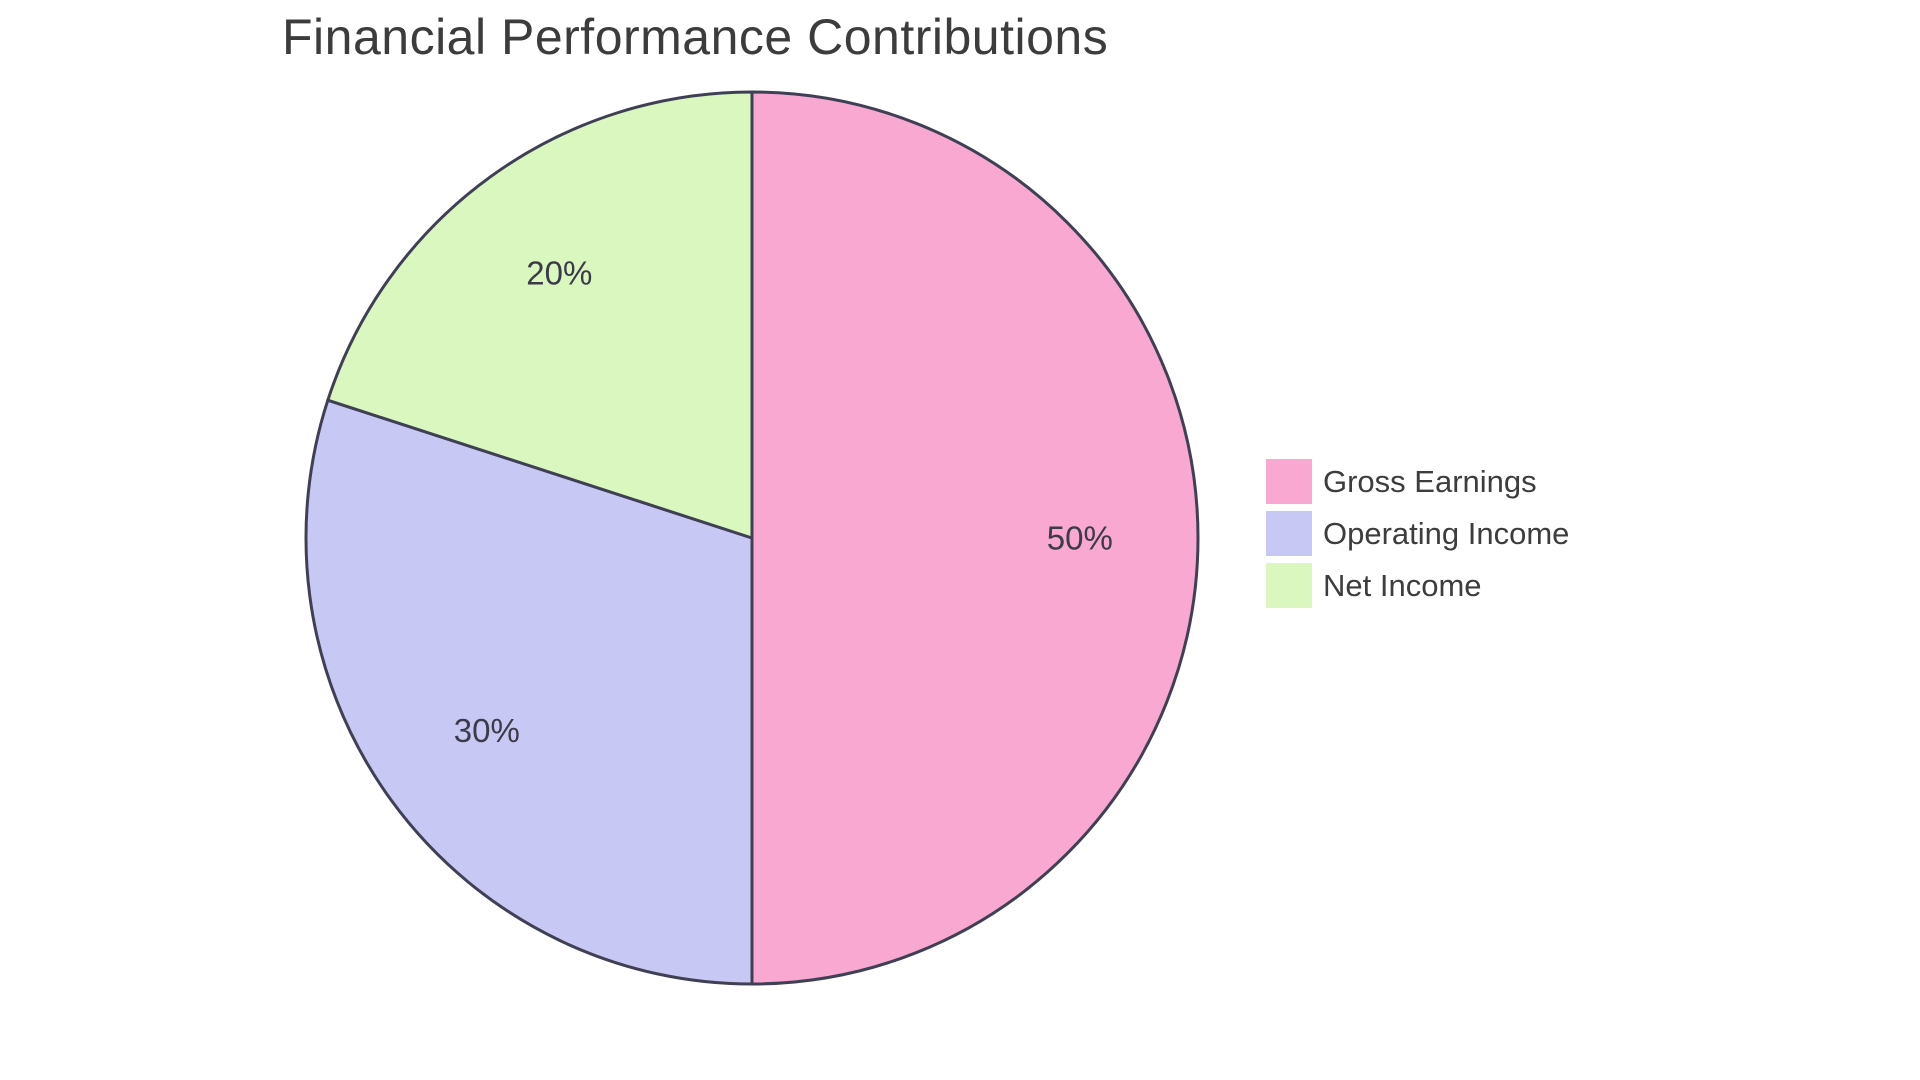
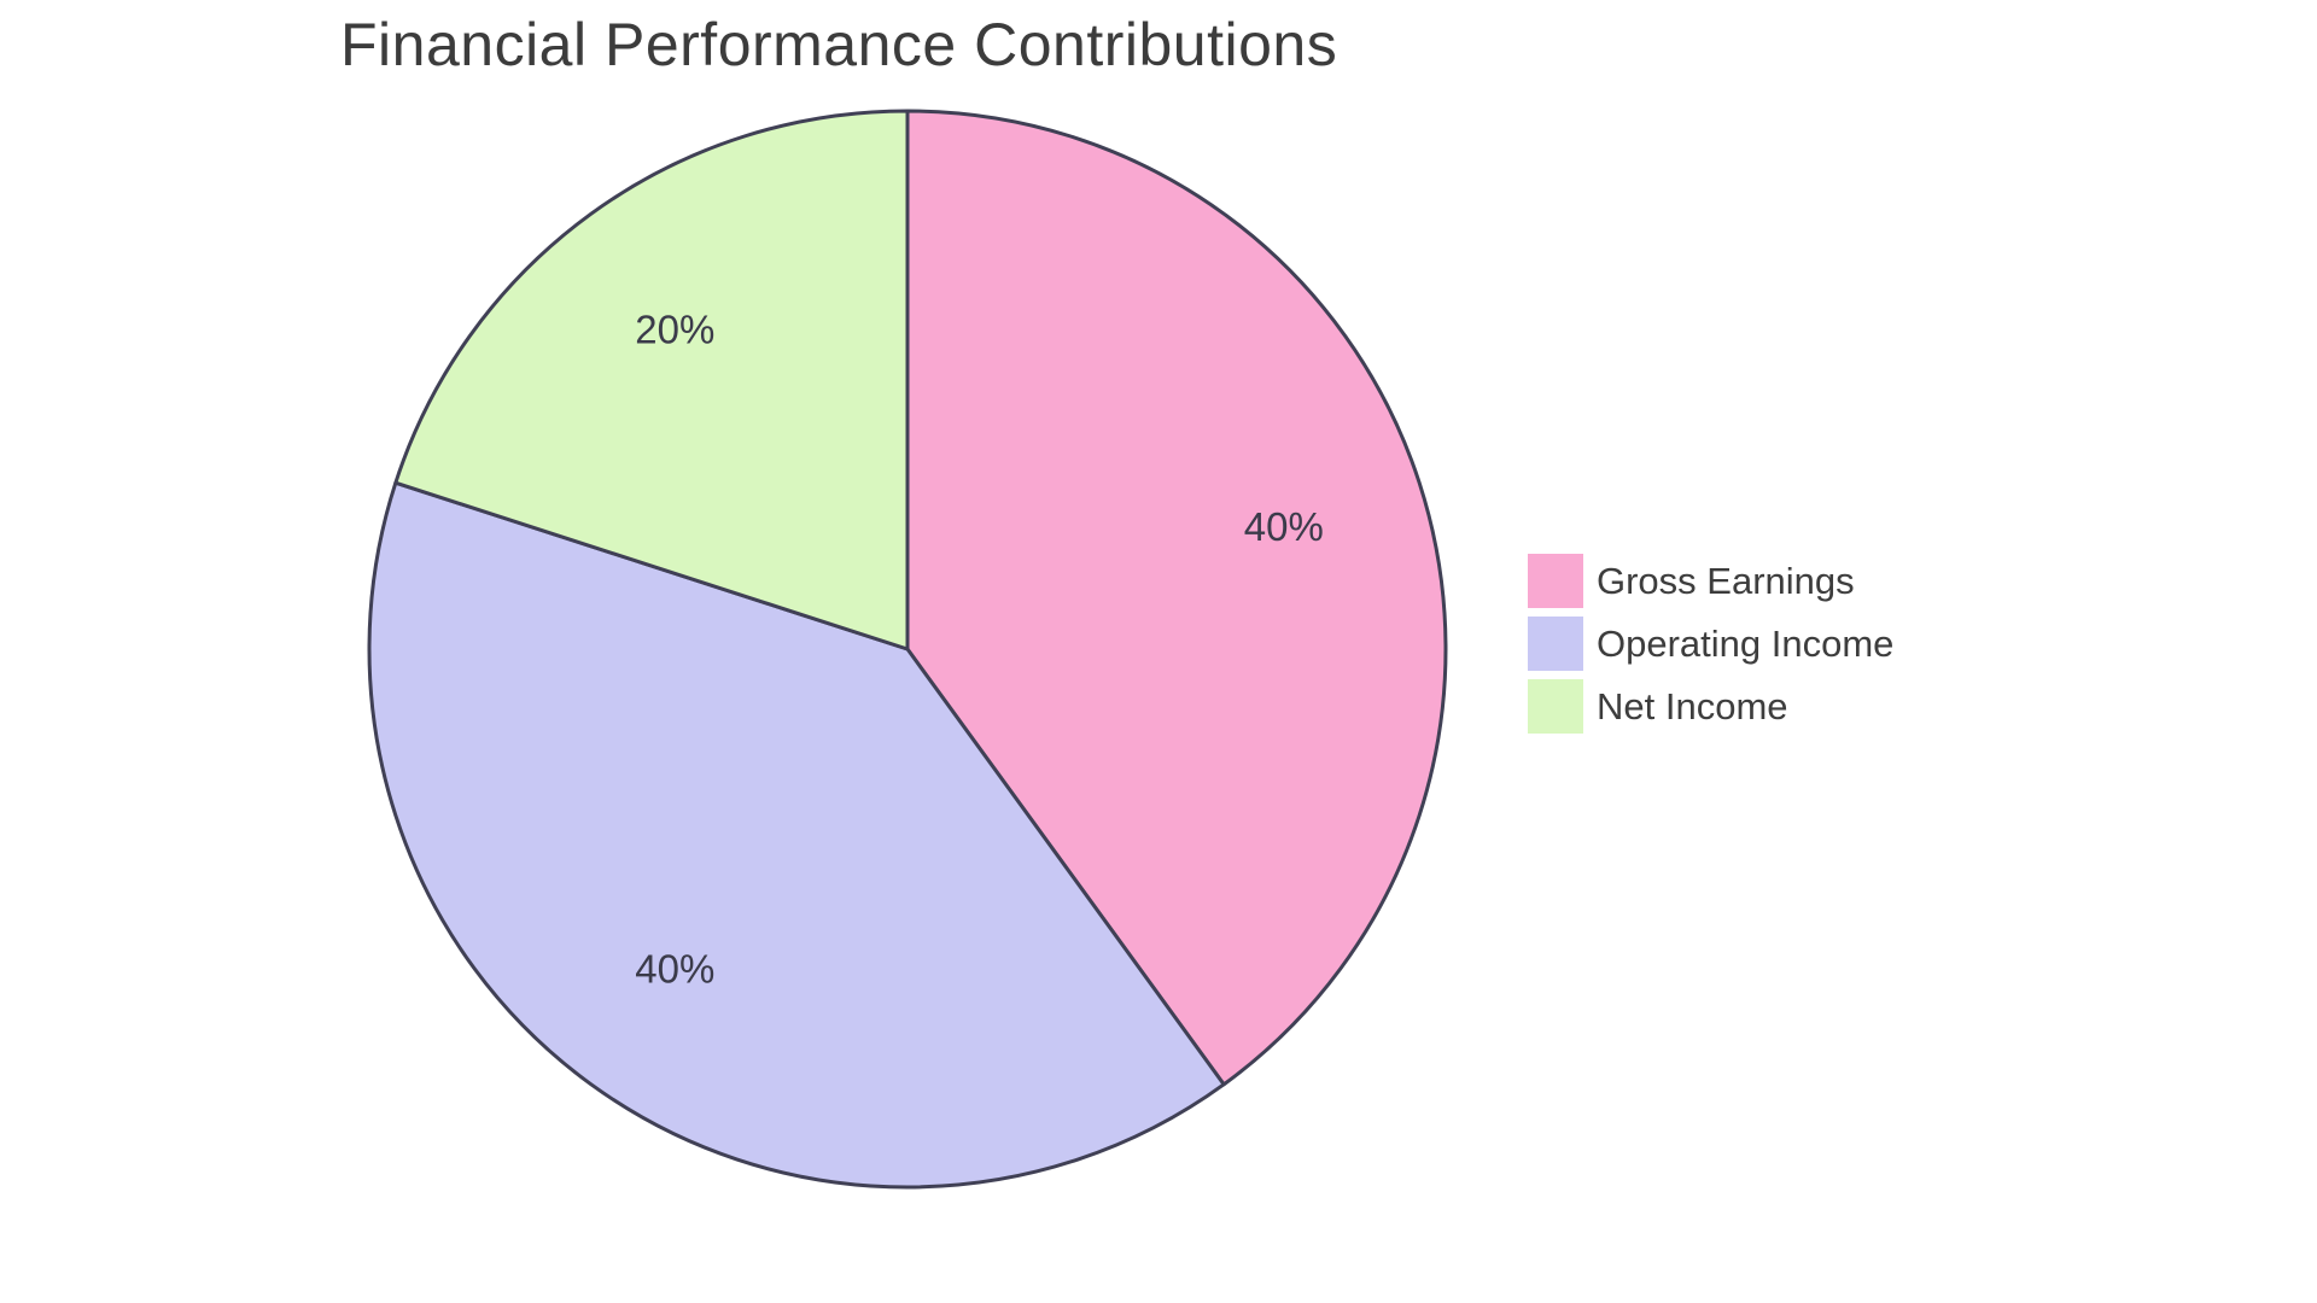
Gross Earnings: 50% -> 40%
Operating Income: 30% -> 40%
